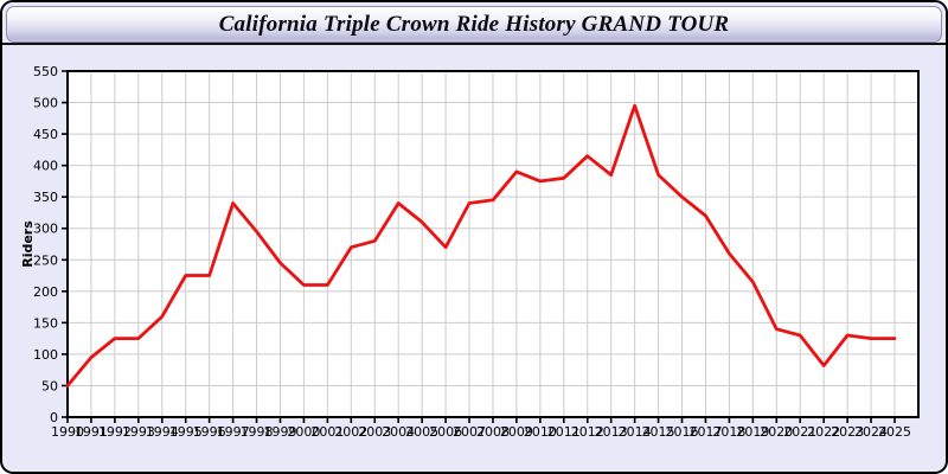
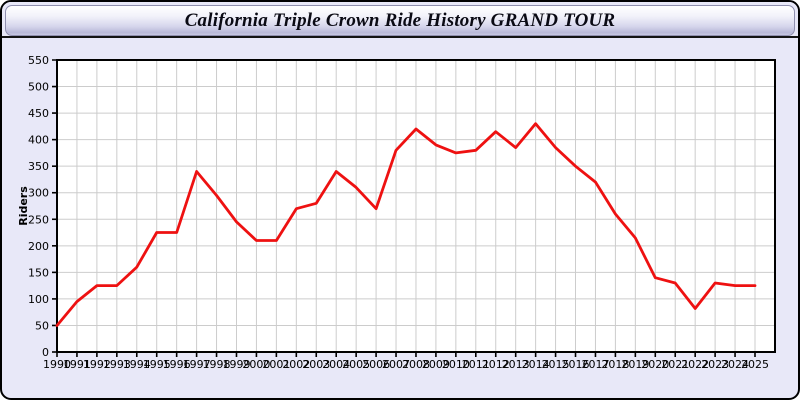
2007: 340 -> 380
2008: 340 -> 420
2014: 500 -> 430
